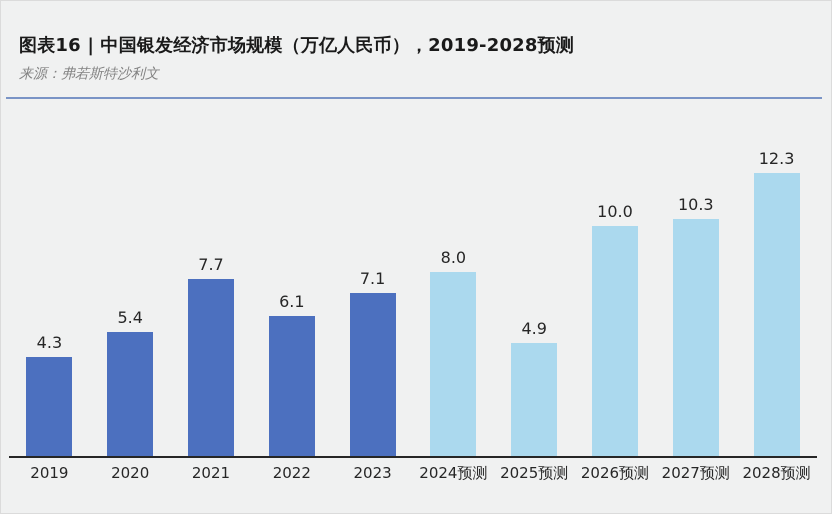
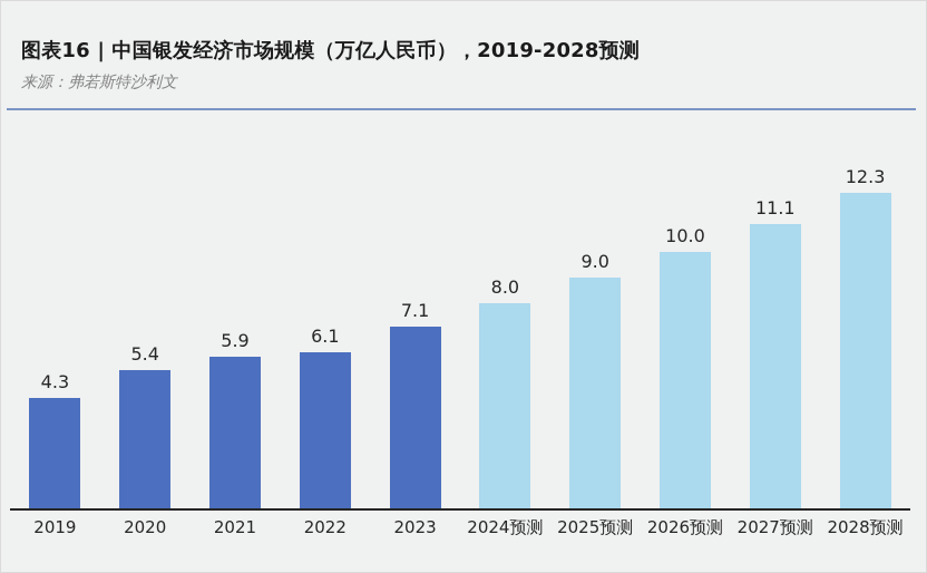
2021: 7.7 -> 5.9
2025预测: 4.9 -> 9.0
2027预测: 10.3 -> 11.1
